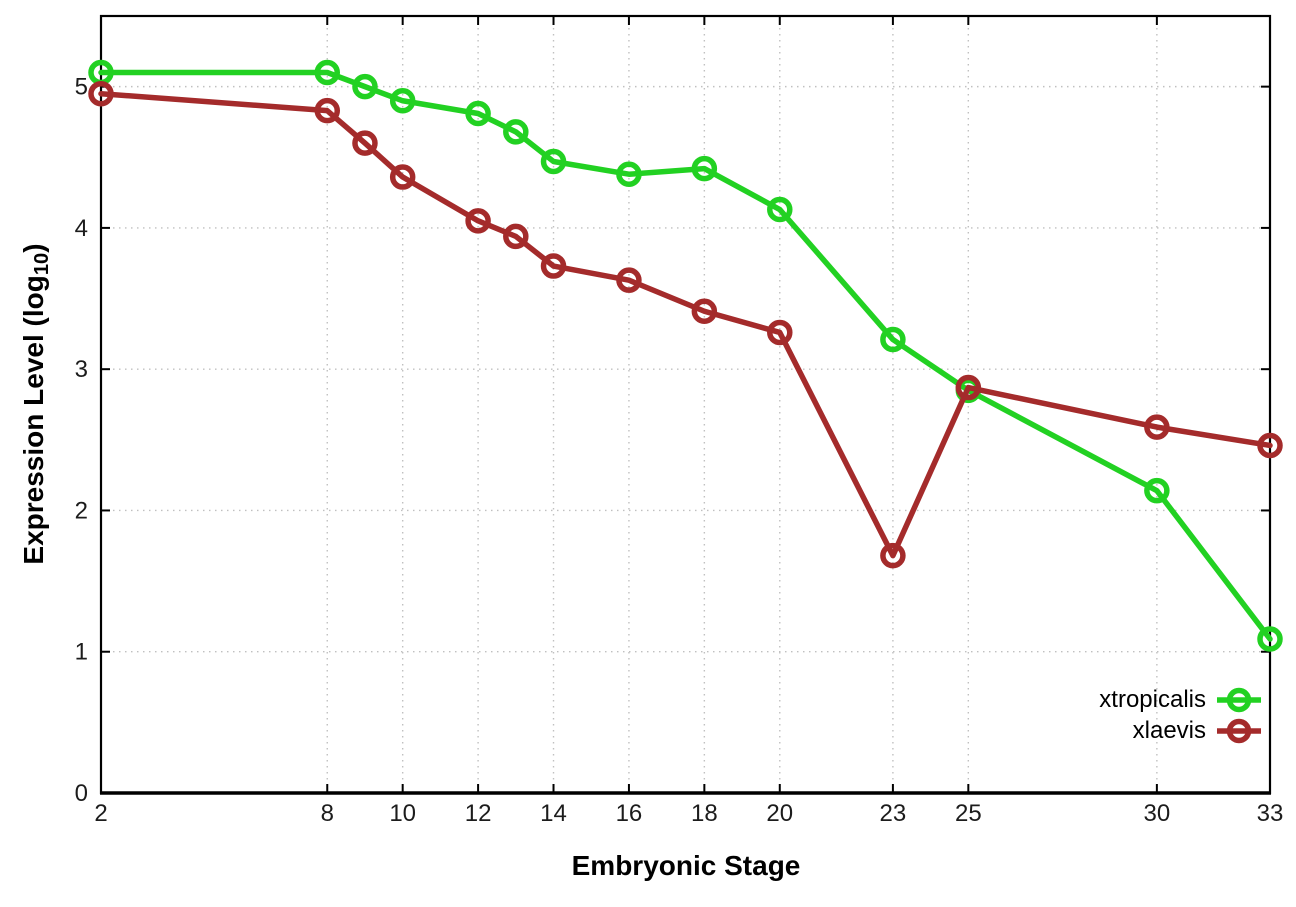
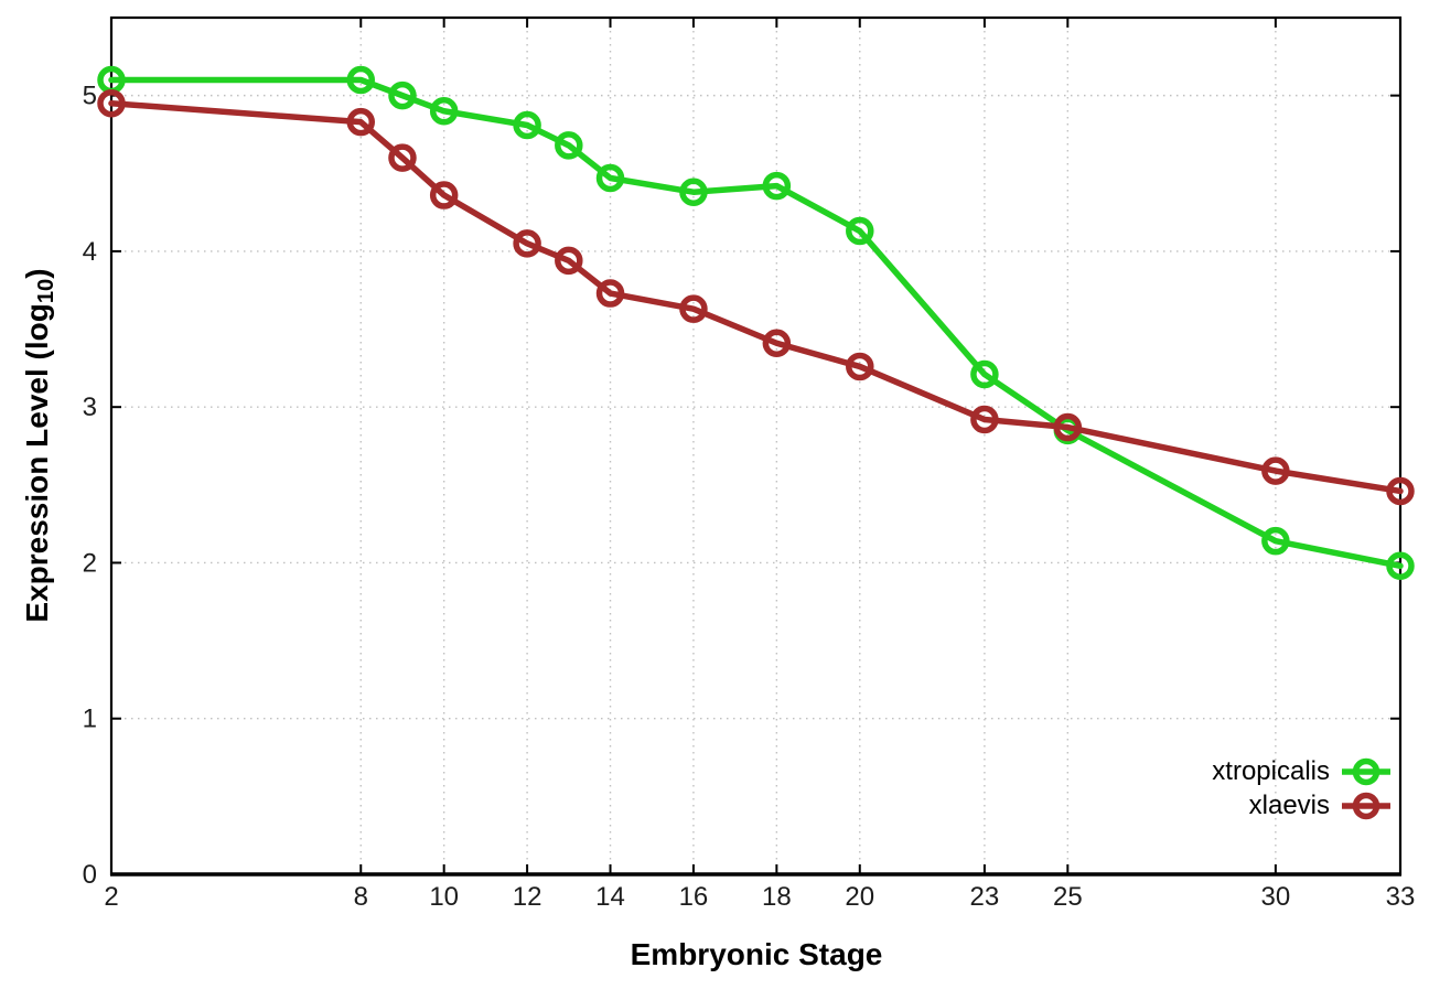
xlaevis/23: 1.68 -> 2.92
xtropicalis/33: 1.09 -> 1.98
